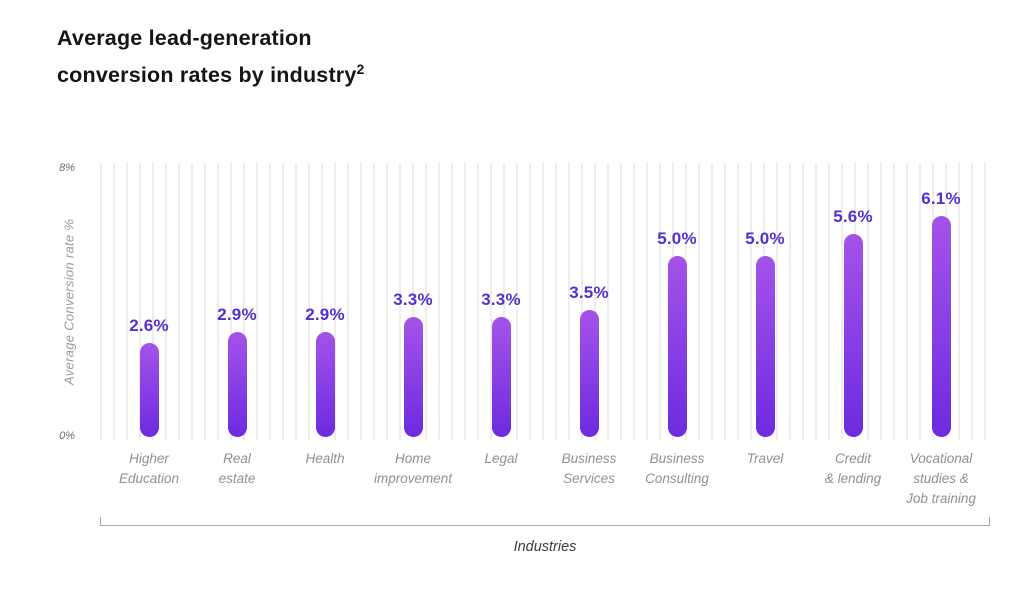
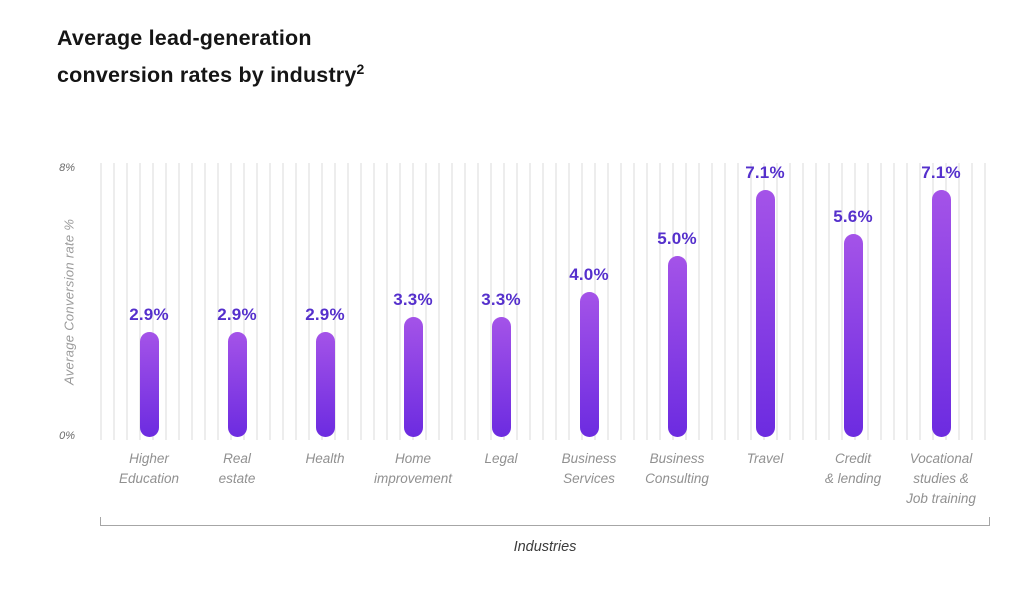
Higher Education: 2.6% -> 2.9%
Business Services: 3.5% -> 4.0%
Travel: 5.0% -> 7.1%
Vocational studies & Job training: 6.1% -> 7.1%
